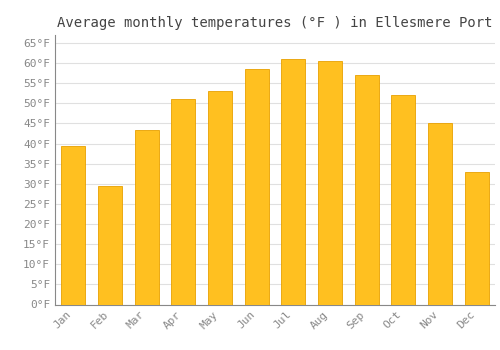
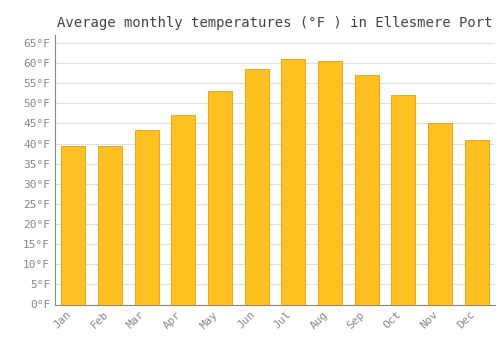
Feb: 29.5°F -> 39.5°F
Apr: 51.0°F -> 47.0°F
Dec: 33.0°F -> 41.0°F
